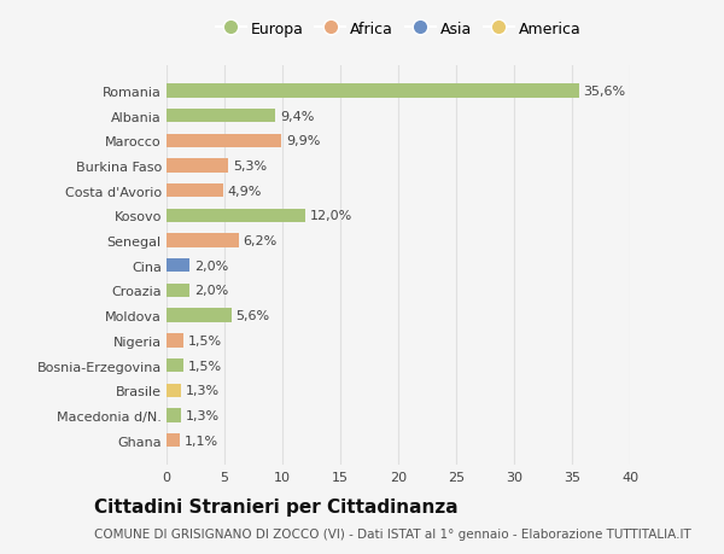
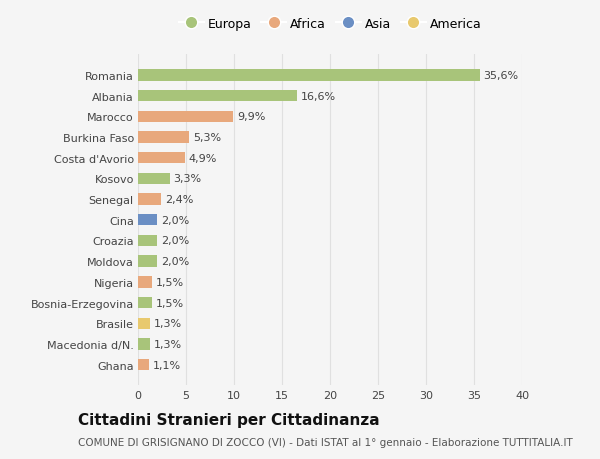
Albania: 9,4% -> 16,6%
Kosovo: 12,0% -> 3,3%
Senegal: 6,2% -> 2,4%
Moldova: 5,6% -> 2,0%
